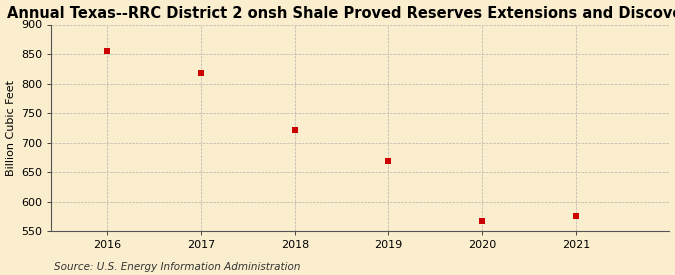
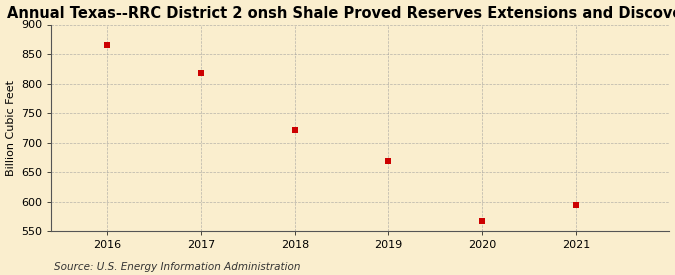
2016: 855 -> 866
2021: 575 -> 594
